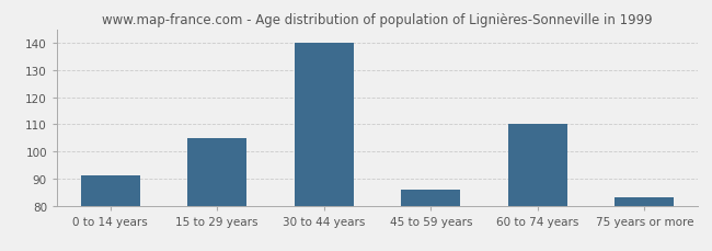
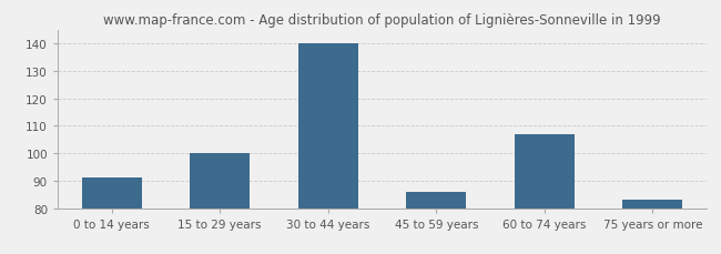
15 to 29 years: 105 -> 100
60 to 74 years: 110 -> 107
